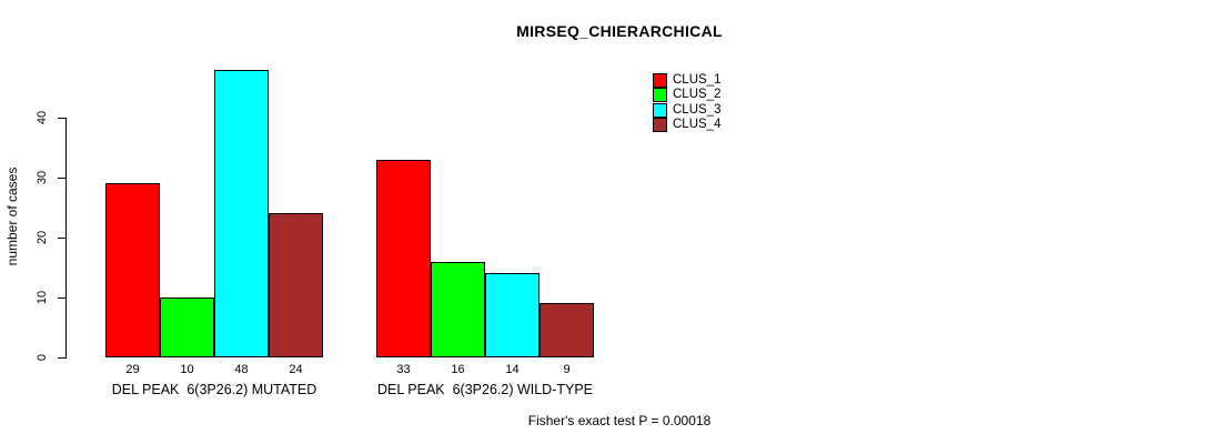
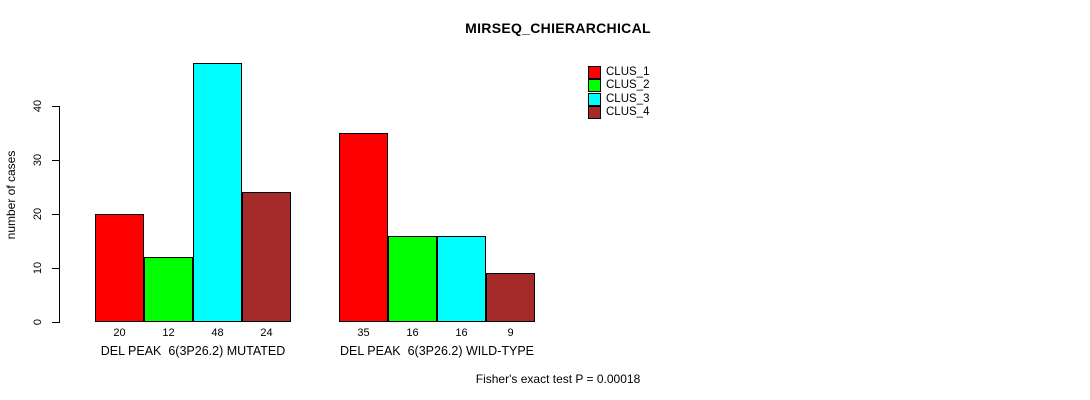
CLUS_1/DEL PEAK 6(3P26.2) MUTATED: 29 -> 20
CLUS_2/DEL PEAK 6(3P26.2) MUTATED: 10 -> 12
CLUS_1/DEL PEAK 6(3P26.2) WILD-TYPE: 33 -> 35
CLUS_3/DEL PEAK 6(3P26.2) WILD-TYPE: 14 -> 16
